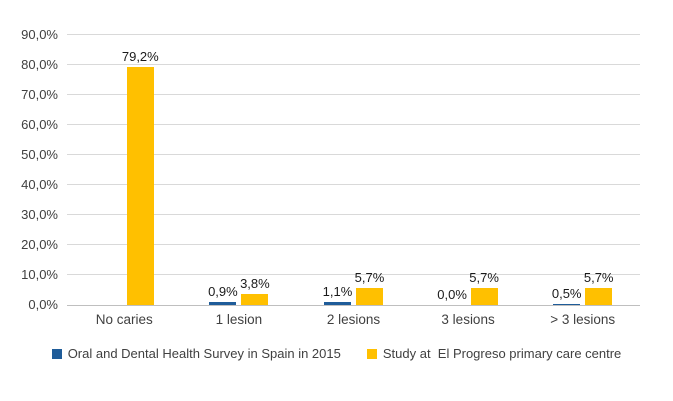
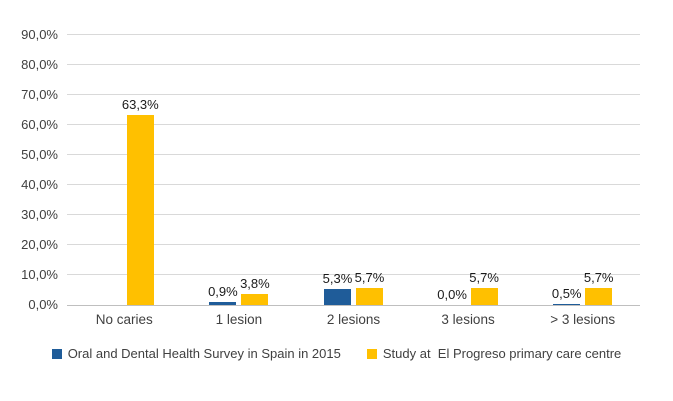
Study at El Progreso primary care centre/No caries: 79,2% -> 63,3%
Oral and Dental Health Survey in Spain in 2015/2 lesions: 1,1% -> 5,3%
